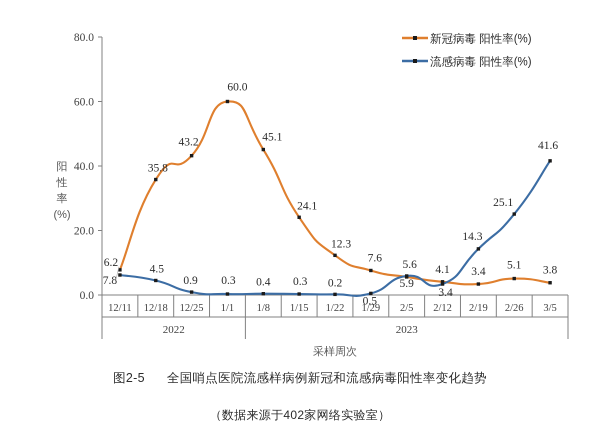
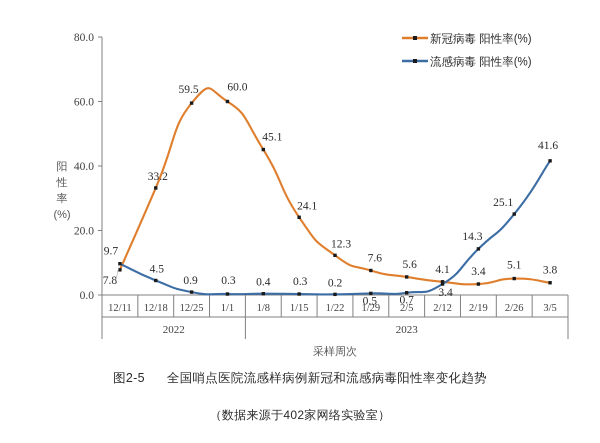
流感病毒 阳性率(%)/12/11: 6.2 -> 9.7
新冠病毒 阳性率(%)/12/18: 35.8 -> 33.2
新冠病毒 阳性率(%)/12/25: 43.2 -> 59.5
流感病毒 阳性率(%)/2/5: 5.9 -> 0.7
